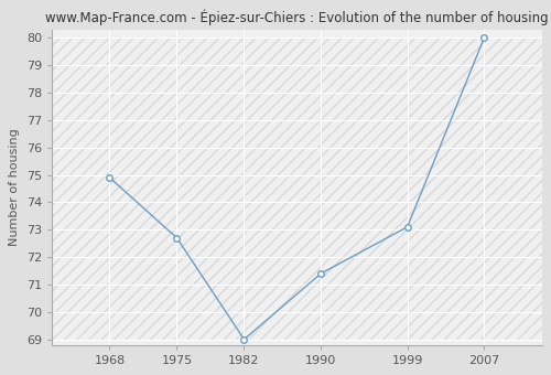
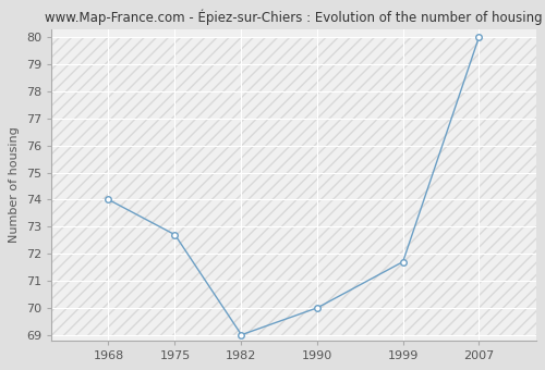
1968: 74.9 -> 74.0
1990: 71.4 -> 70.0
1999: 73.1 -> 71.7
